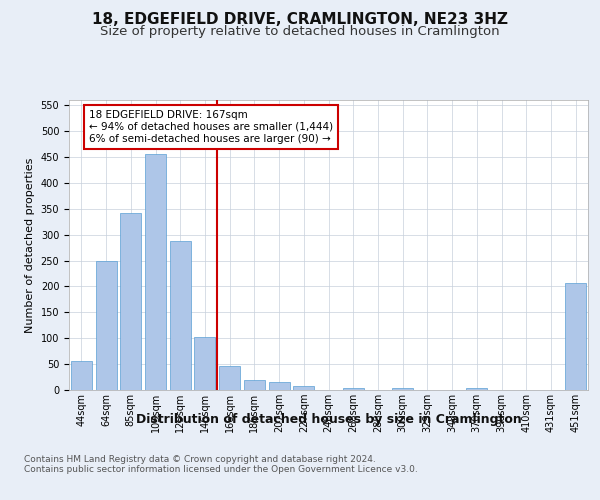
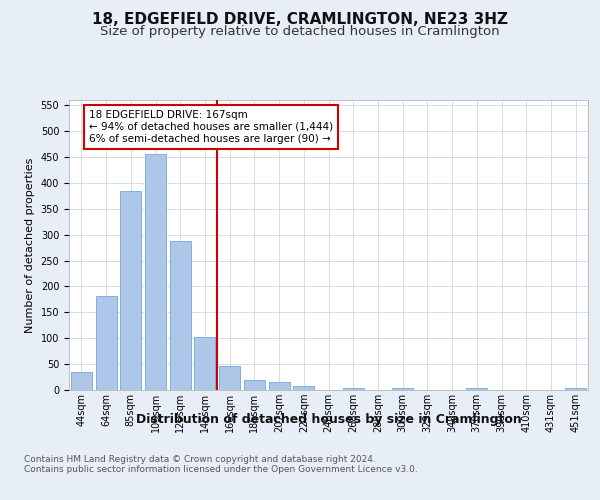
44sqm: 56 -> 35
64sqm: 250 -> 182
85sqm: 342 -> 385
451sqm: 206 -> 3
